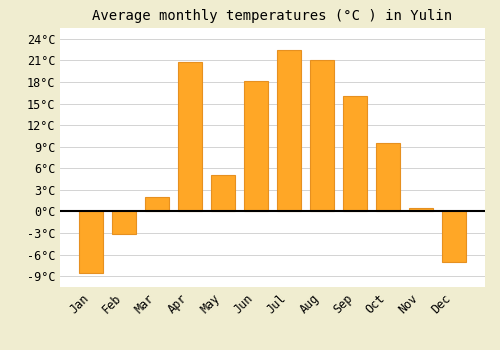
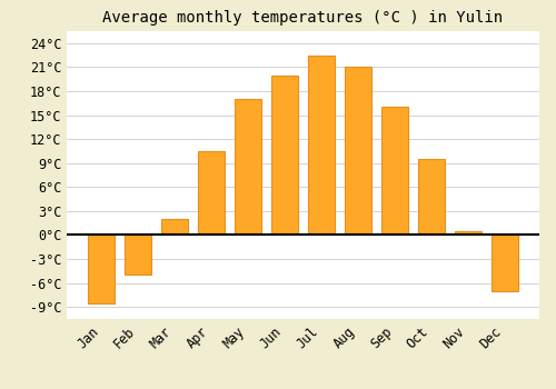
Feb: -3.2°C -> -5.0°C
Apr: 20.8°C -> 10.5°C
May: 5.0°C -> 17.0°C
Jun: 18.2°C -> 20.0°C
